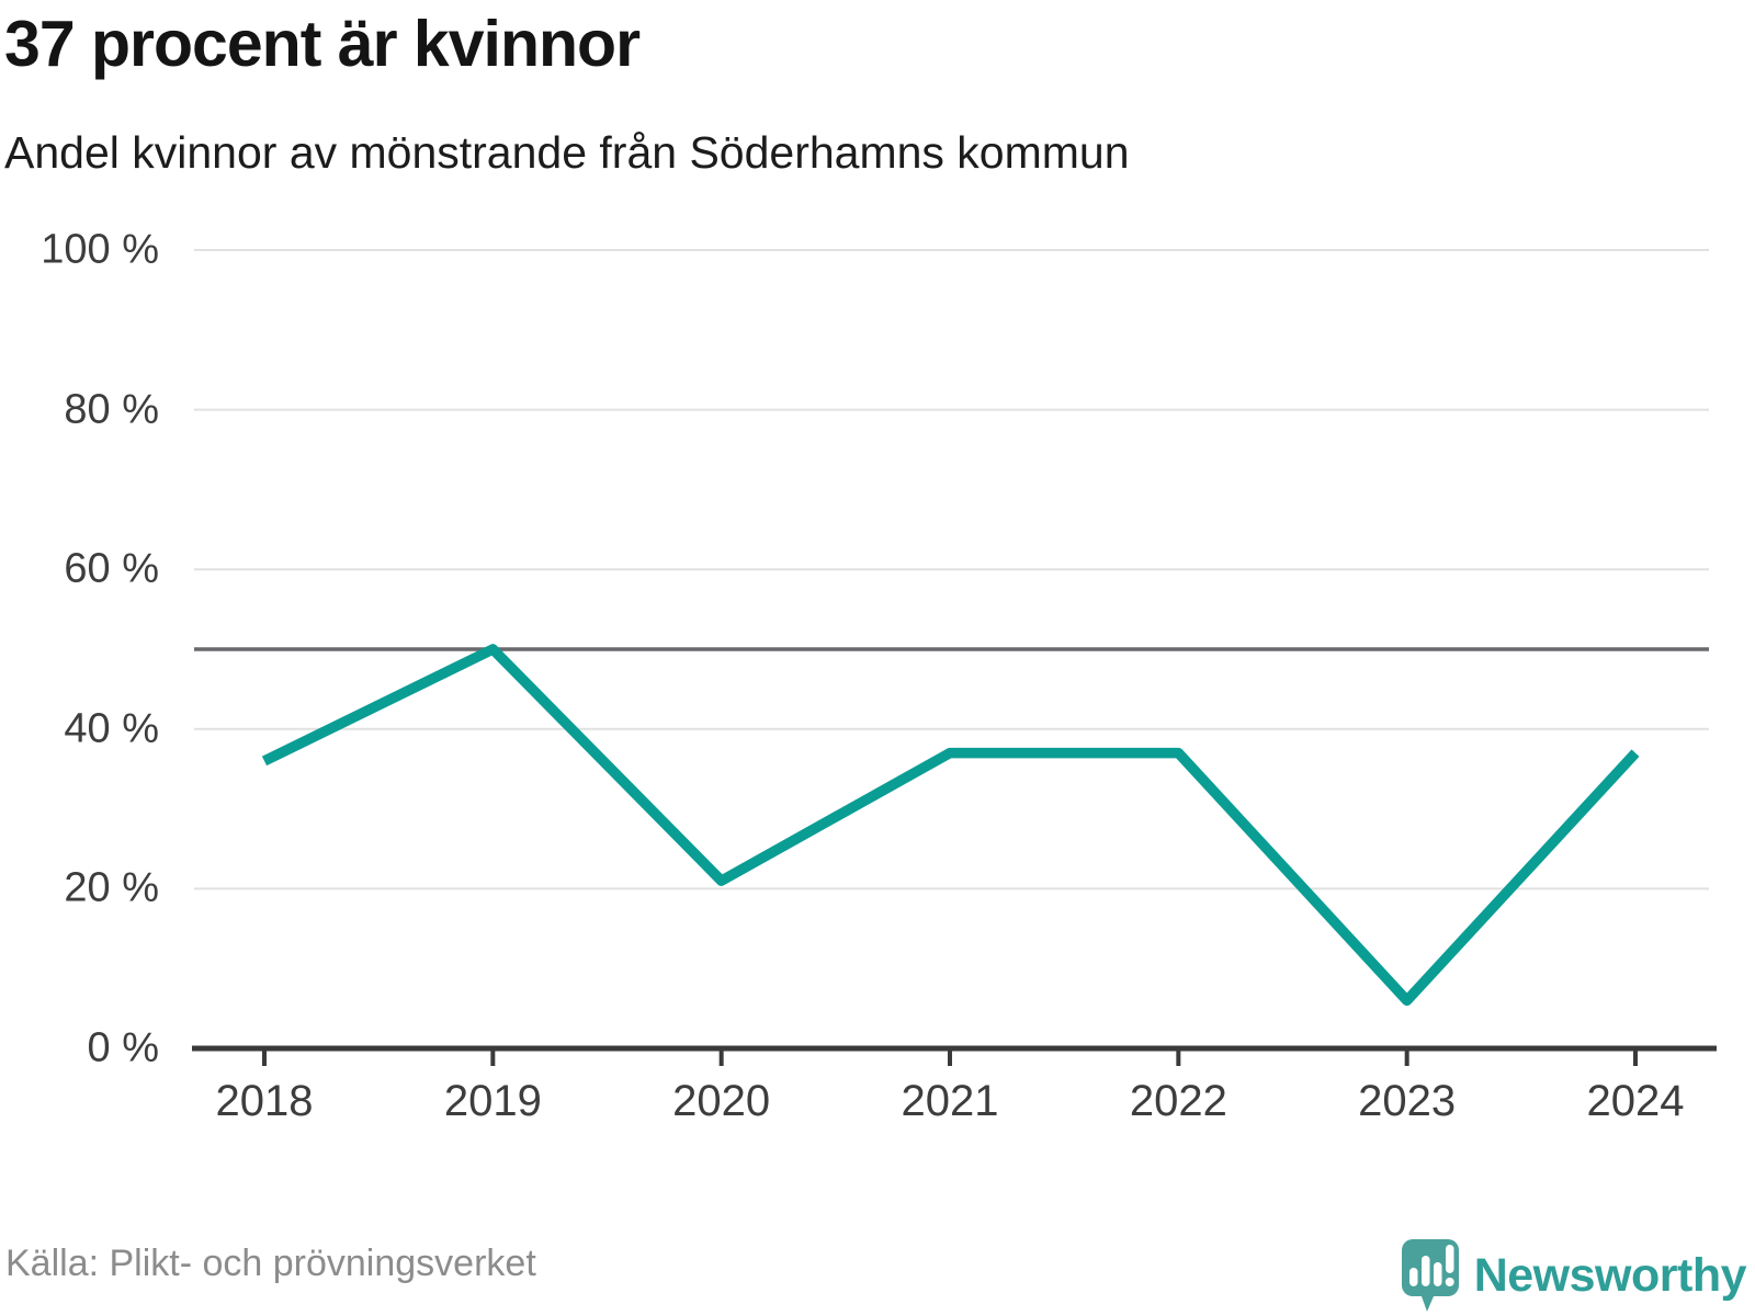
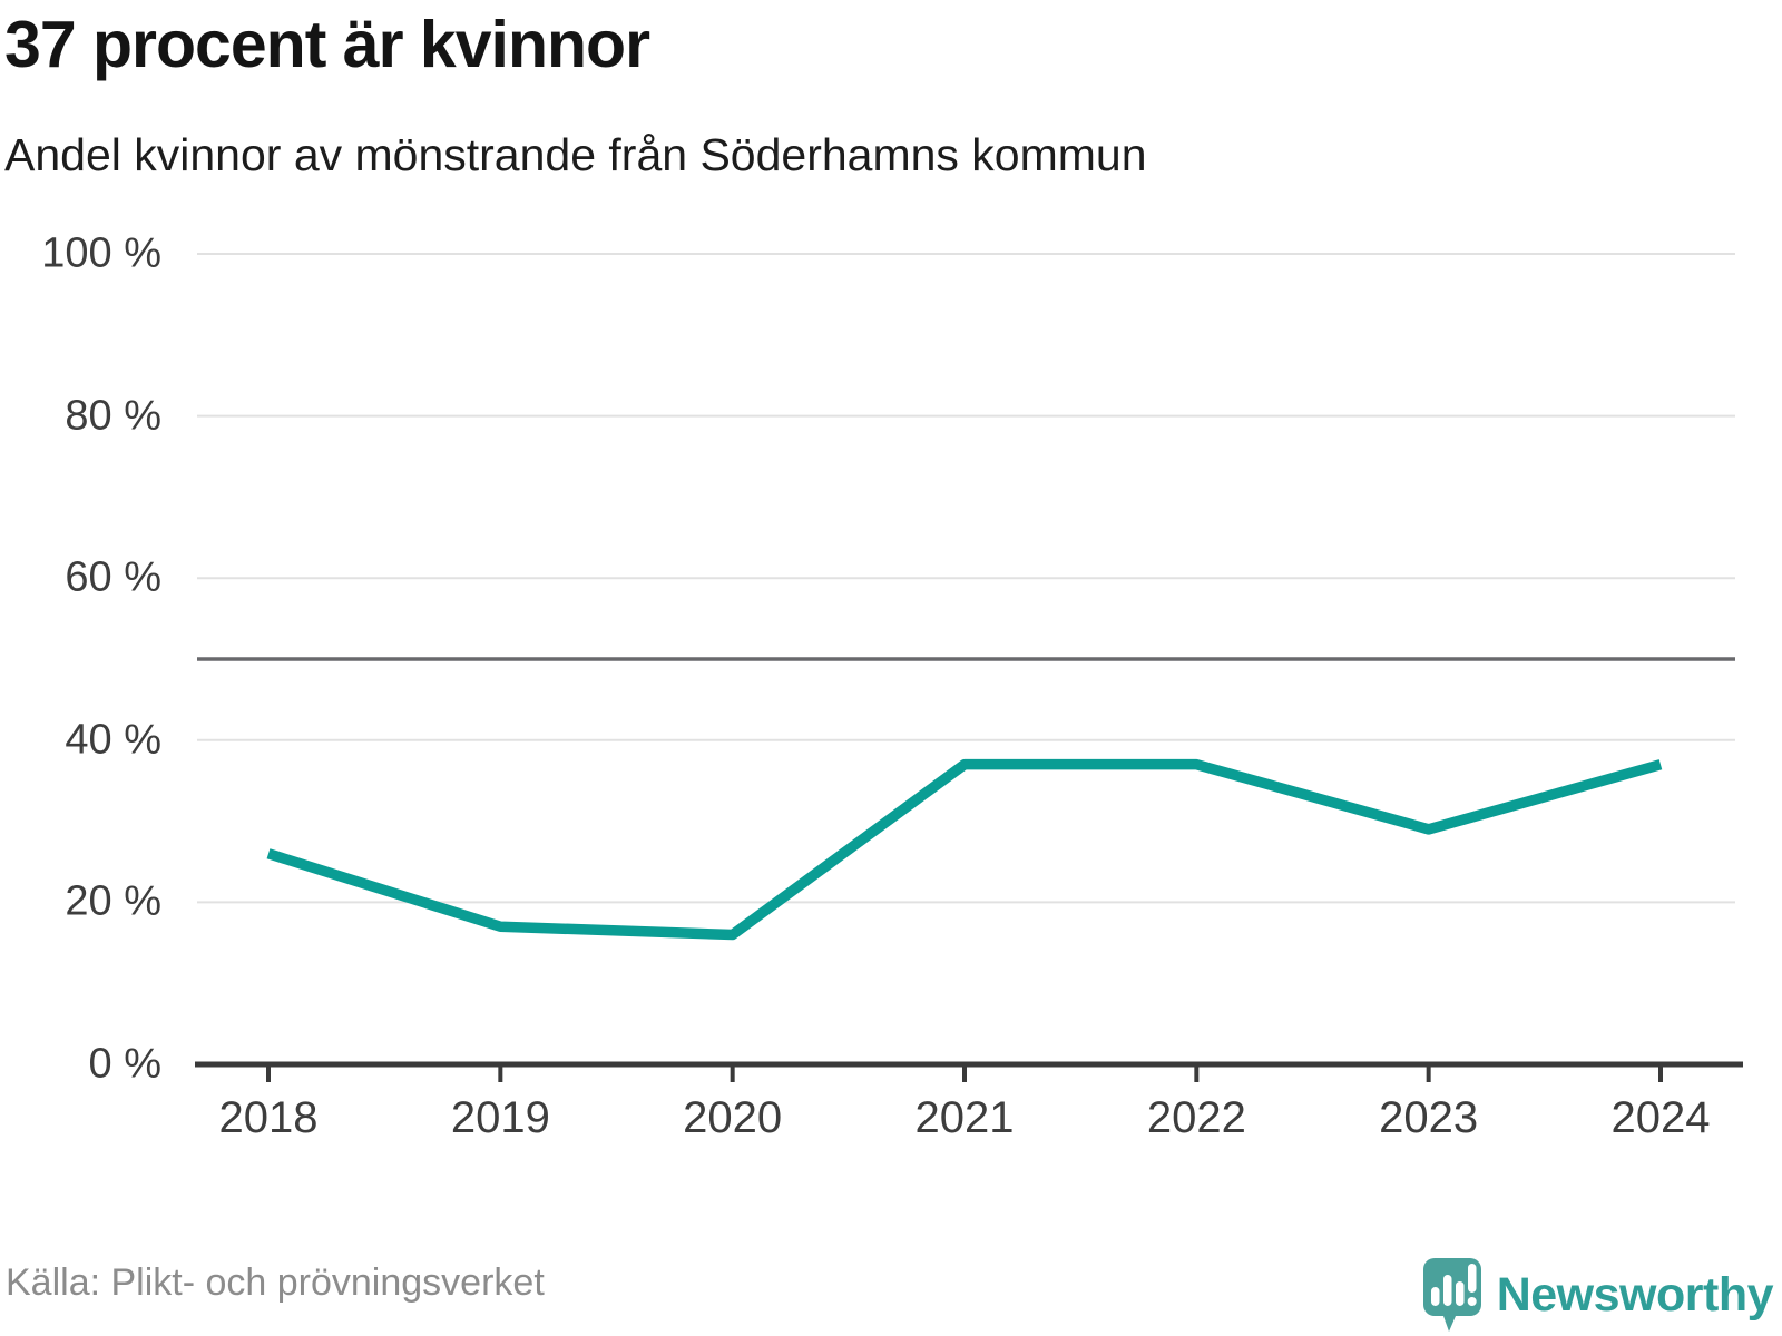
2018: 36% -> 26%
2019: 50% -> 17%
2020: 21% -> 16%
2023: 6% -> 29%
